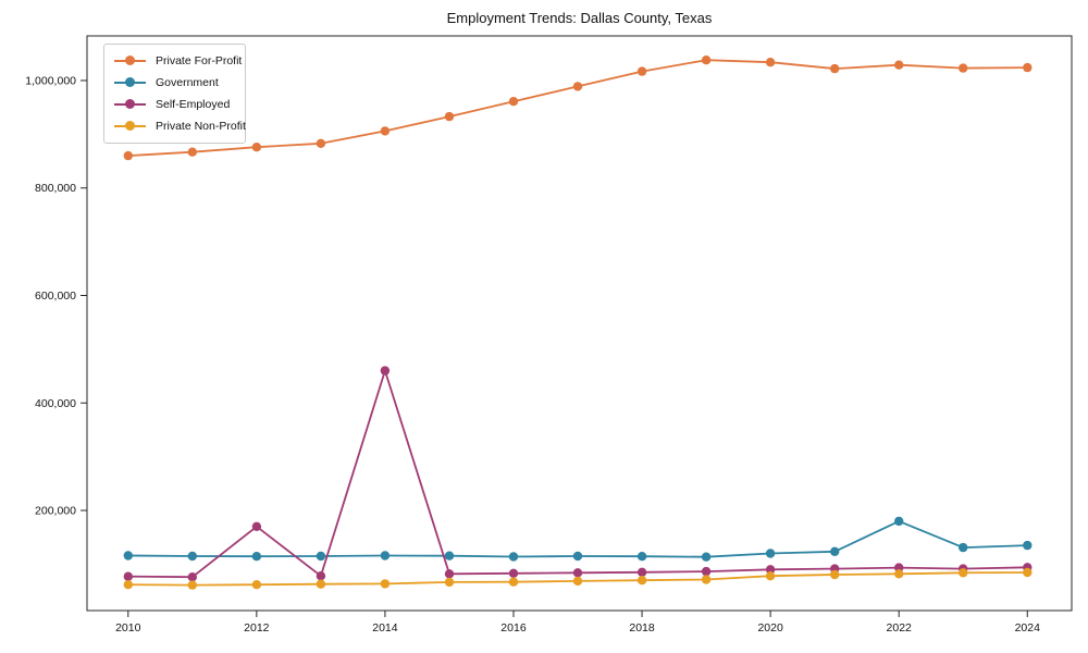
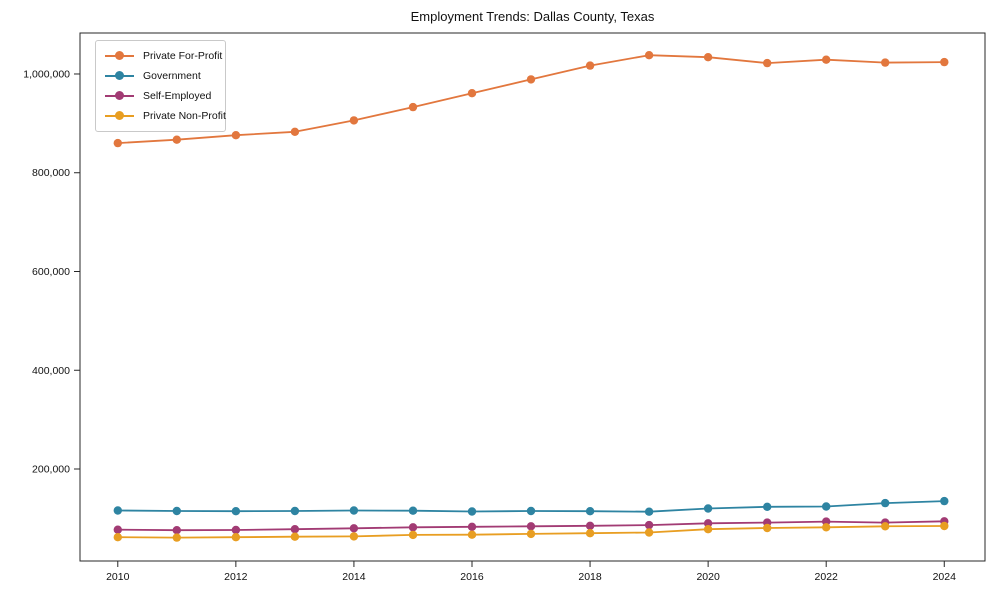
Self-Employed/2012: 170000 -> 80000
Self-Employed/2014: 460000 -> 80000
Government/2022: 180000 -> 120000
